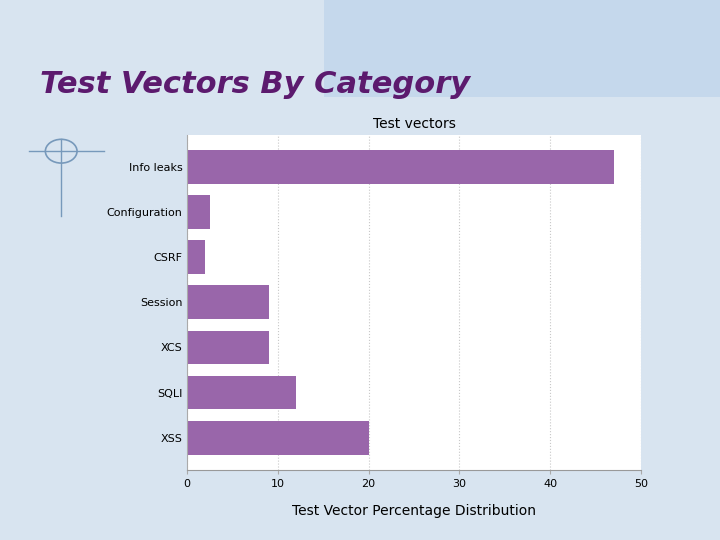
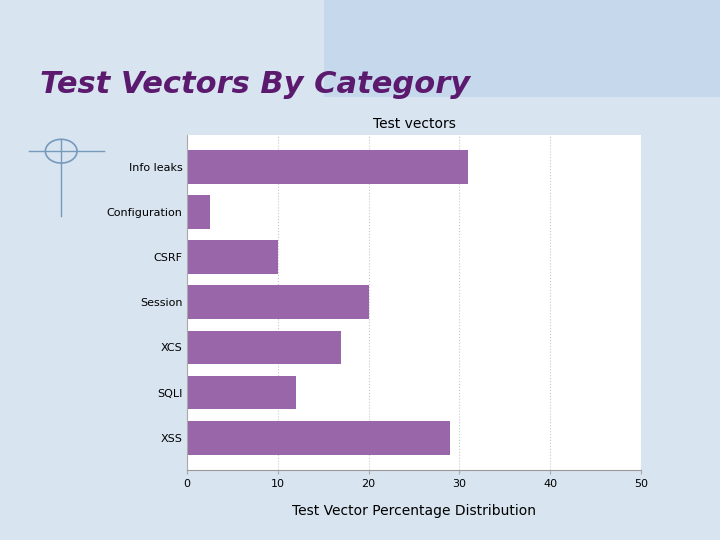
Info leaks: 47.0 -> 31.0
CSRF: 2.0 -> 10.0
Session: 9.0 -> 20.0
XCS: 9.0 -> 17.0
XSS: 20.0 -> 29.0
